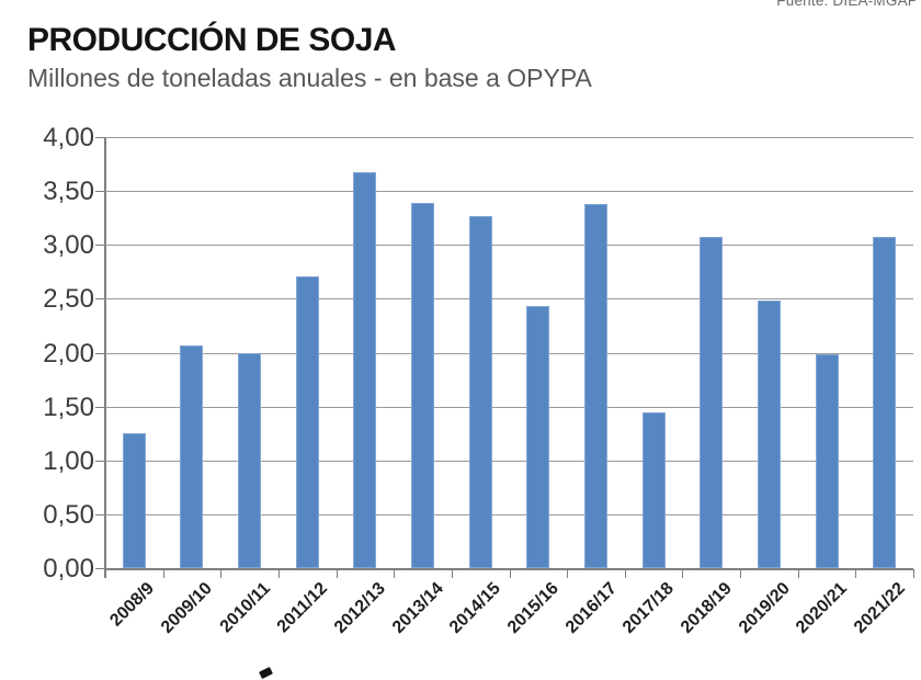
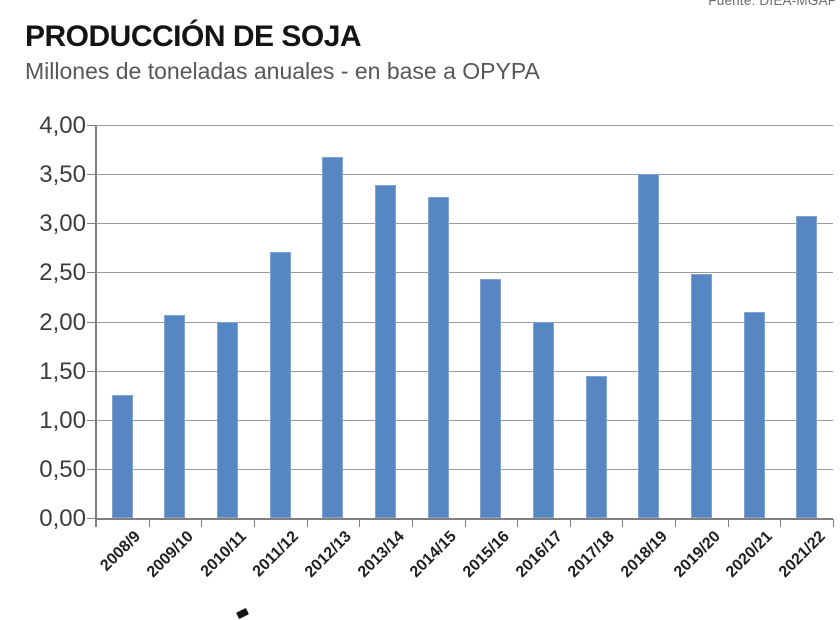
2016/17: 3,4 -> 2,0
2018/19: 3,1 -> 3,5
2020/21: 2,0 -> 2,1
